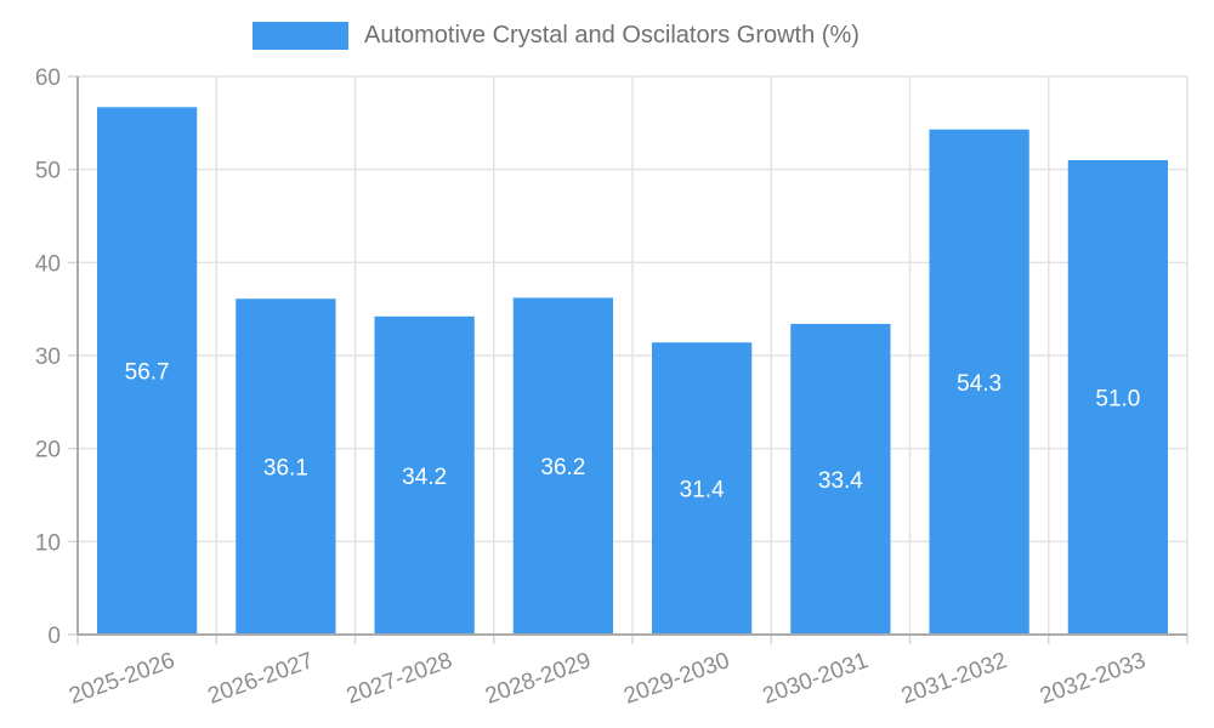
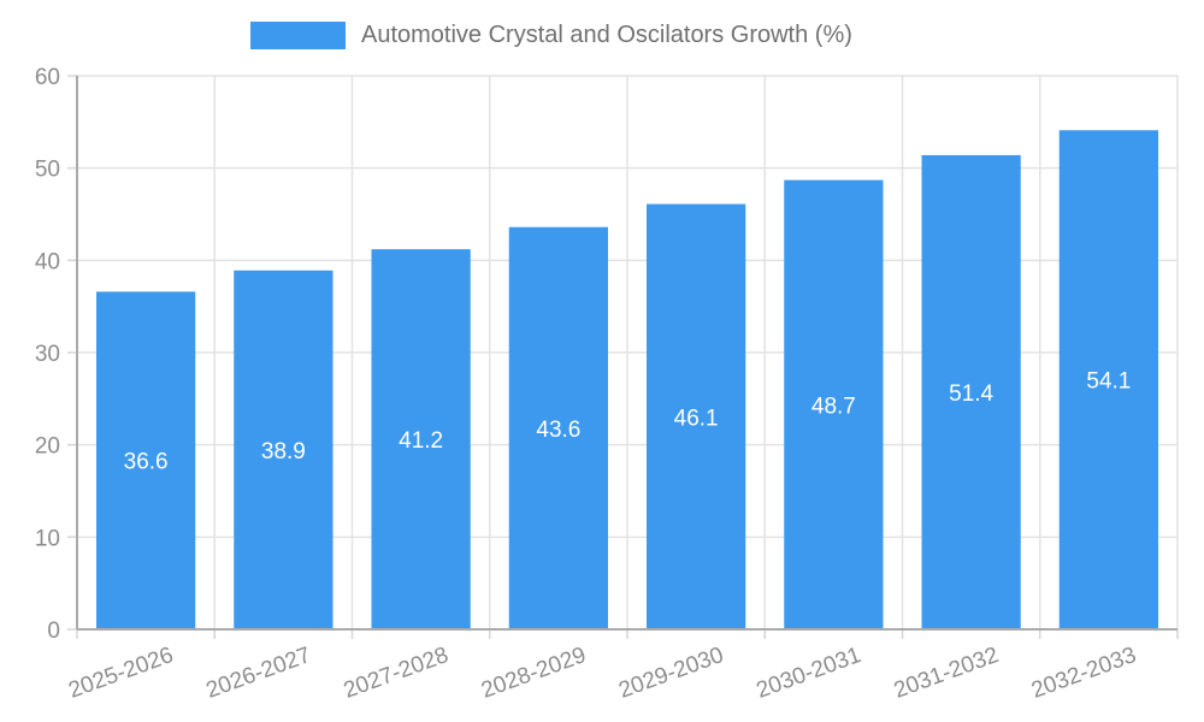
2025-2026: 56.7 -> 36.6
2026-2027: 36.1 -> 38.9
2027-2028: 34.2 -> 41.2
2028-2029: 36.2 -> 43.6
2029-2030: 31.4 -> 46.1
2030-2031: 33.4 -> 48.7
2031-2032: 54.3 -> 51.4
2032-2033: 51.0 -> 54.1
